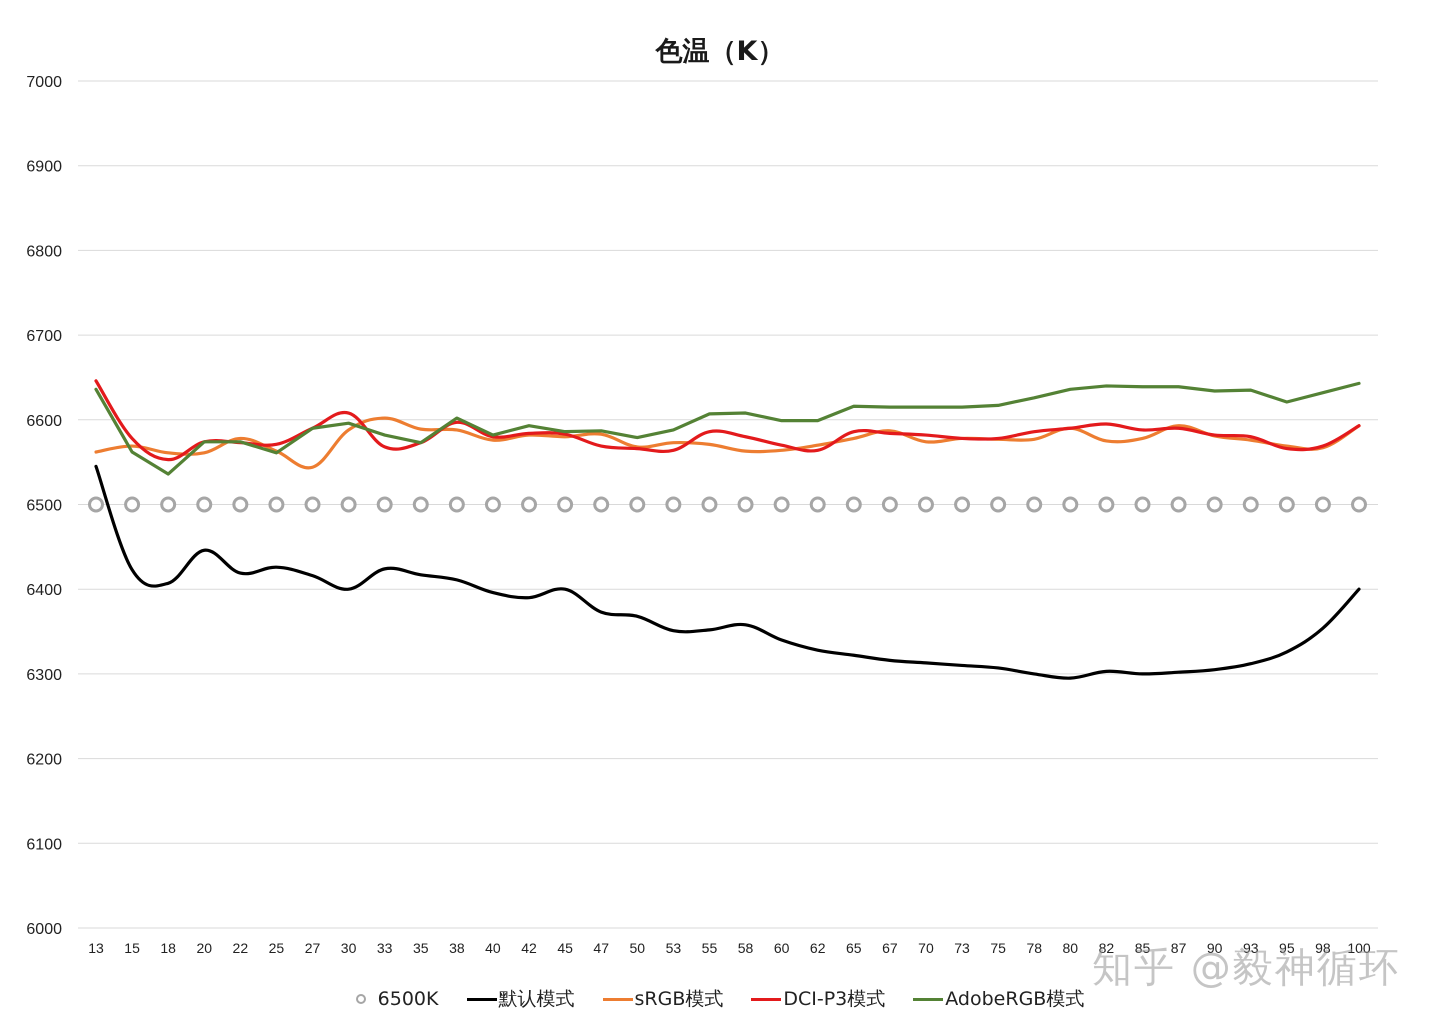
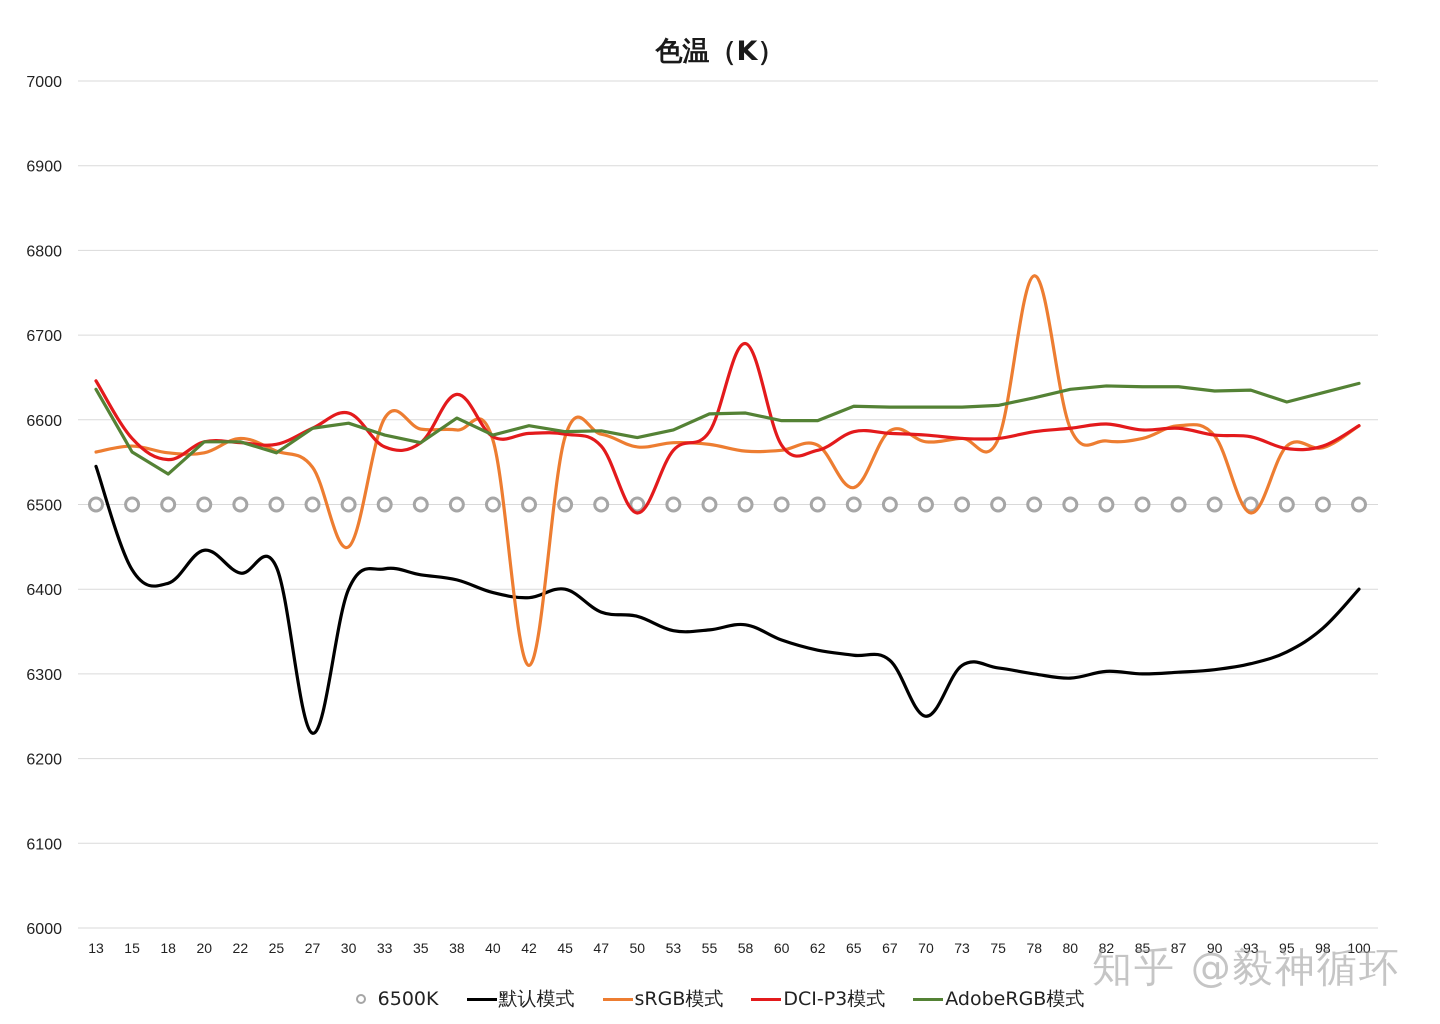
默认模式/27: 6420 -> 6230
sRGB模式/30: 6590 -> 6450
DCI-P3模式/38: 6600 -> 6630
sRGB模式/42: 6580 -> 6310
DCI-P3模式/50: 6570 -> 6490
DCI-P3模式/58: 6580 -> 6690
sRGB模式/65: 6580 -> 6520
默认模式/70: 6310 -> 6250
sRGB模式/78: 6580 -> 6770
sRGB模式/93: 6580 -> 6490
